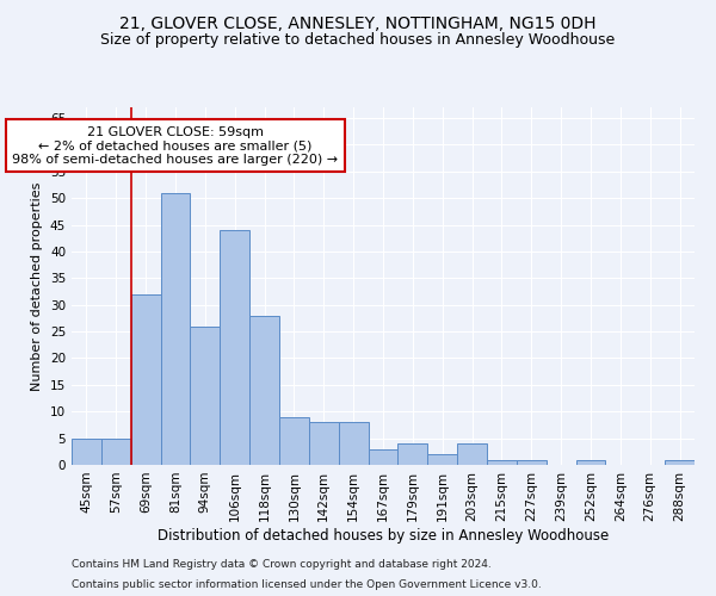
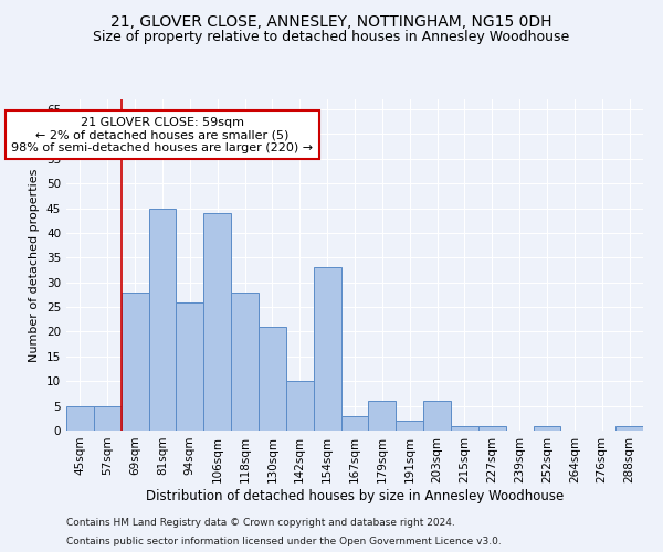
69sqm: 32 -> 28
81sqm: 51 -> 45
130sqm: 9 -> 21
142sqm: 8 -> 10
154sqm: 8 -> 33
179sqm: 4 -> 6
203sqm: 4 -> 6
